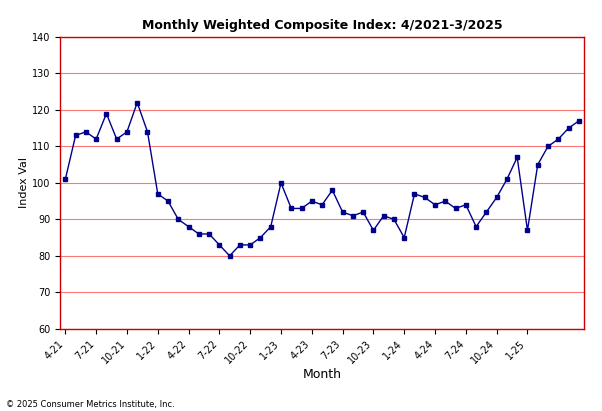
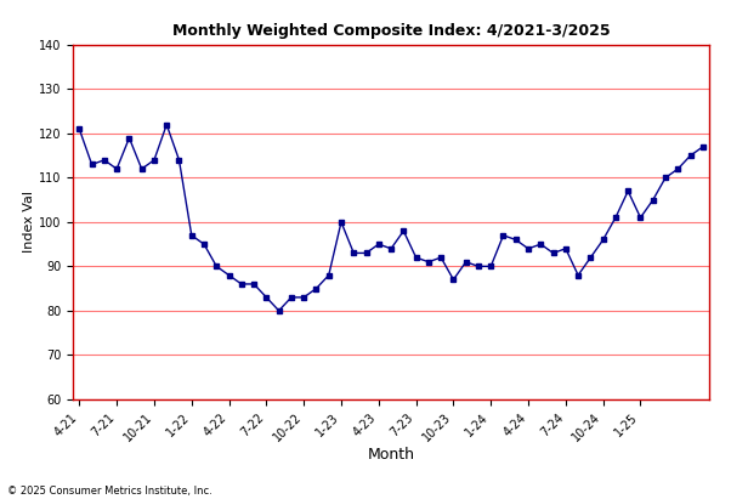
4-21: 101 -> 121
1-24: 85 -> 90
1-25: 87 -> 101
